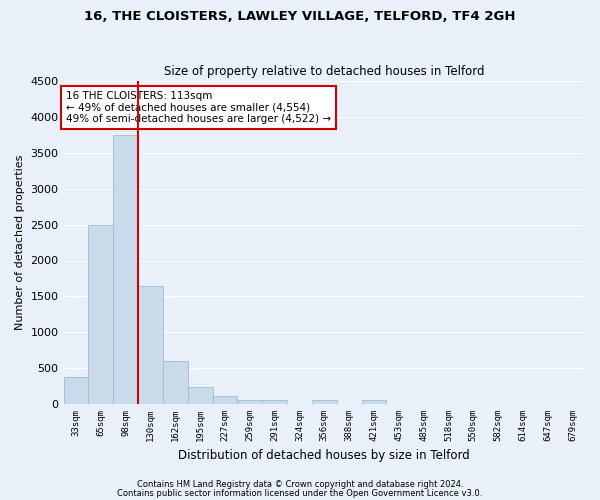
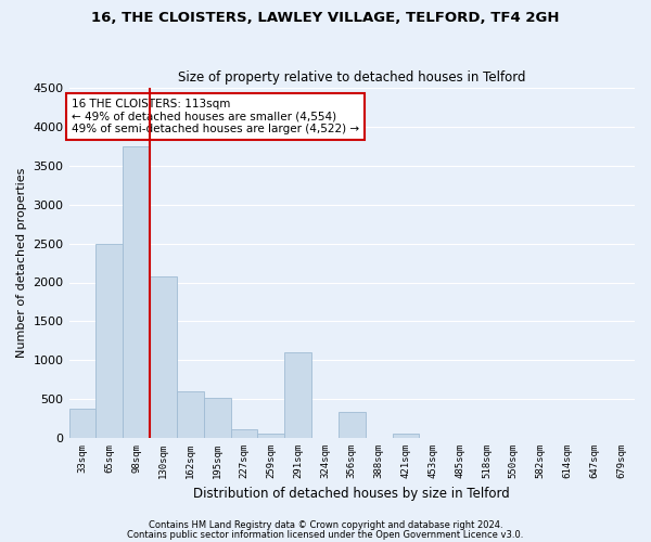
130sqm: 1640 -> 2080
195sqm: 240 -> 520
291sqm: 60 -> 1100
356sqm: 50 -> 340
